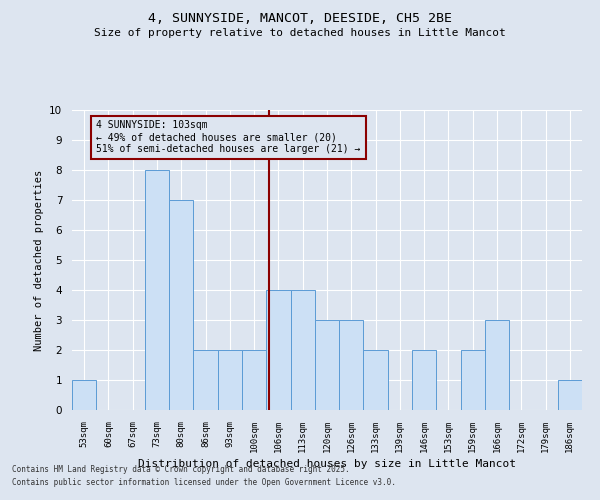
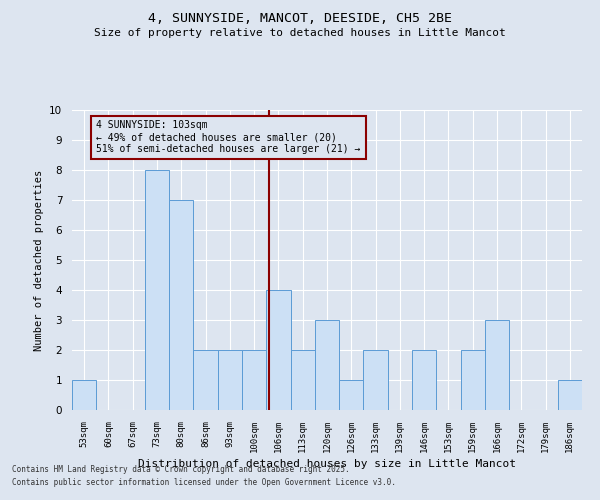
113sqm: 4 -> 2
126sqm: 3 -> 1
